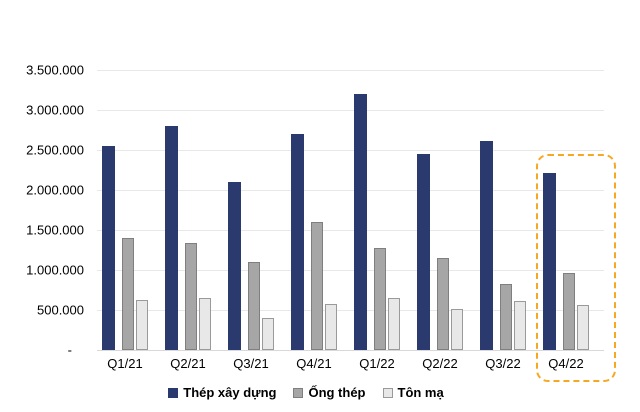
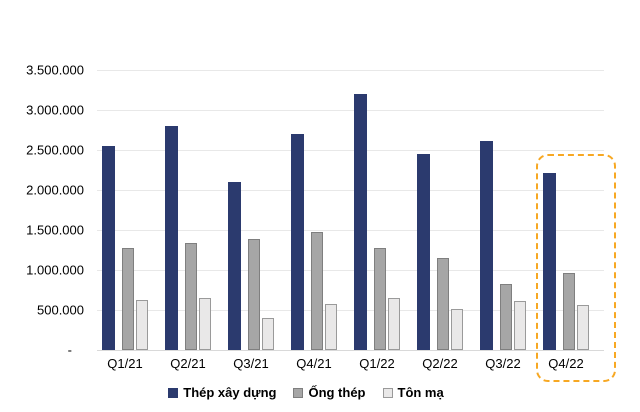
Ống thép/Q1/21: 1400000 -> 1300000
Ống thép/Q3/21: 1100000 -> 1400000
Ống thép/Q4/21: 1600000 -> 1500000
